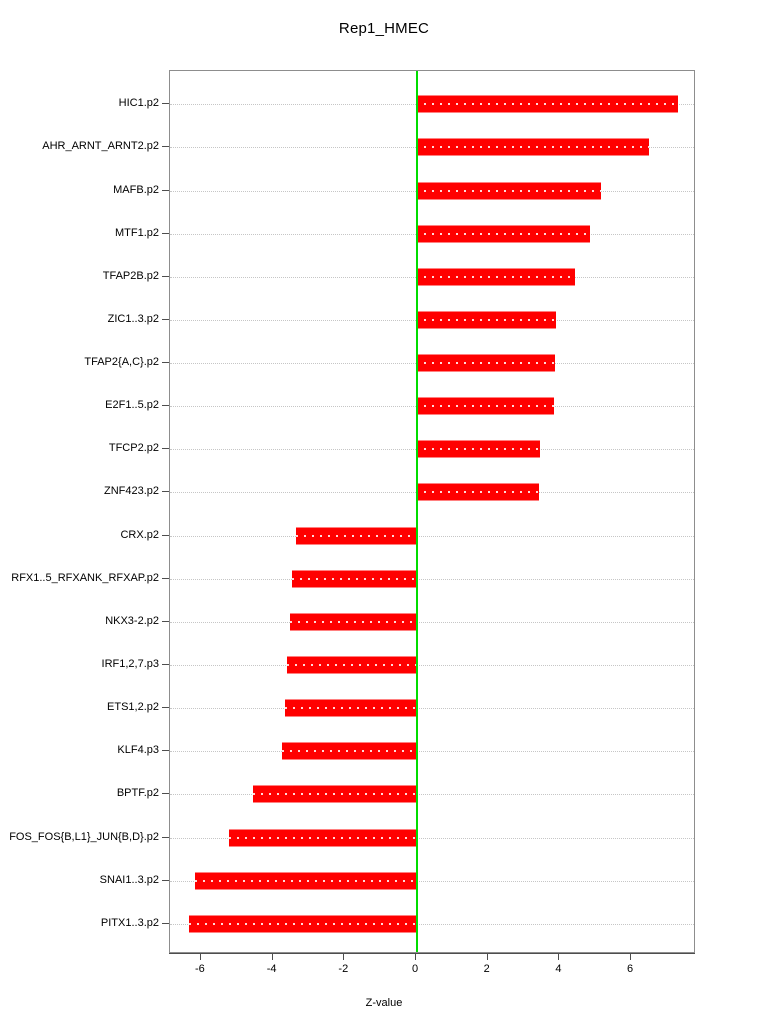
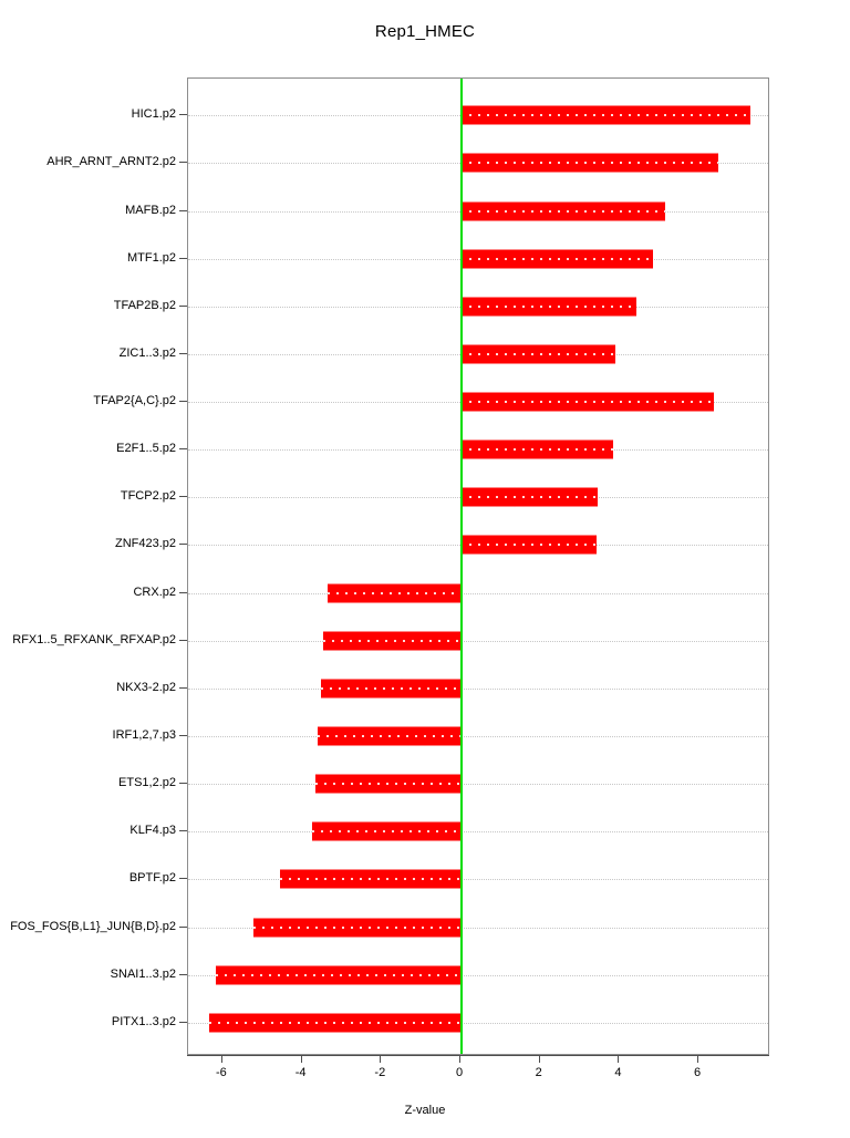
TFAP2{A,C}.p2: 3.9 -> 6.4
